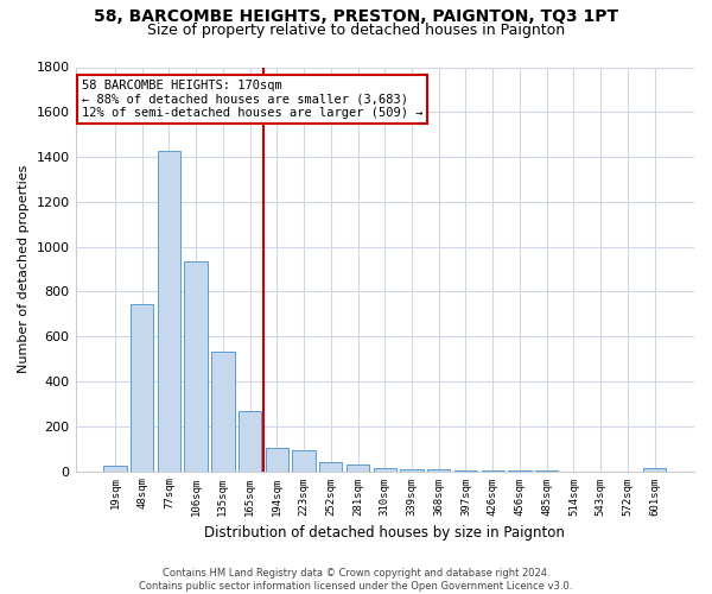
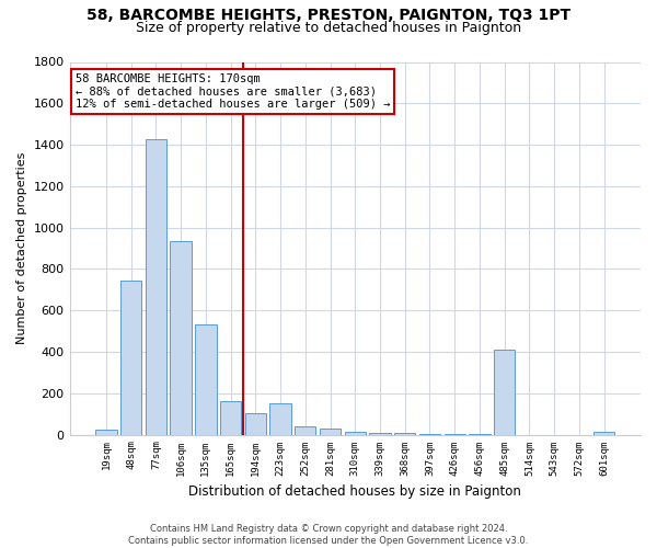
165sqm: 270 -> 160
223sqm: 90 -> 150
485sqm: 0 -> 410
